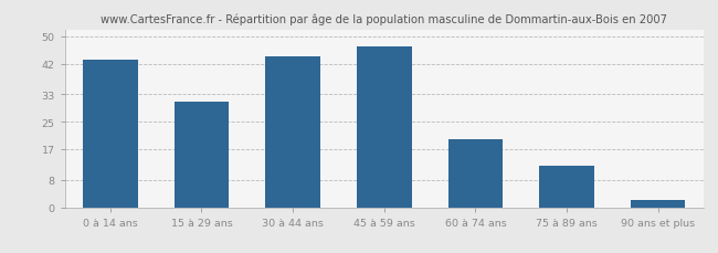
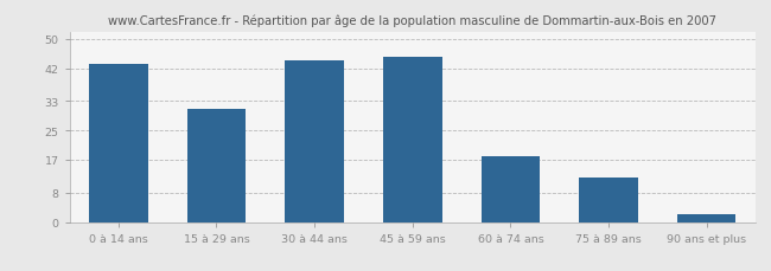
45 à 59 ans: 47 -> 45
60 à 74 ans: 20 -> 18
